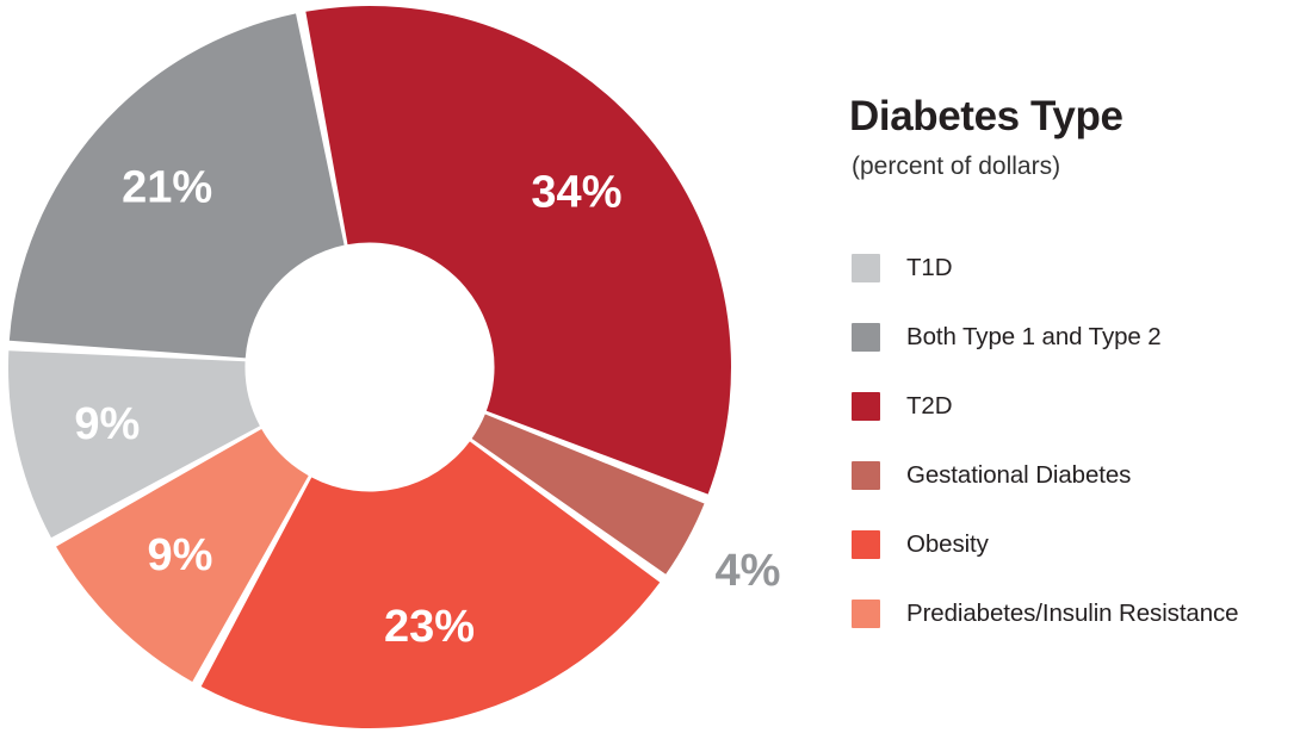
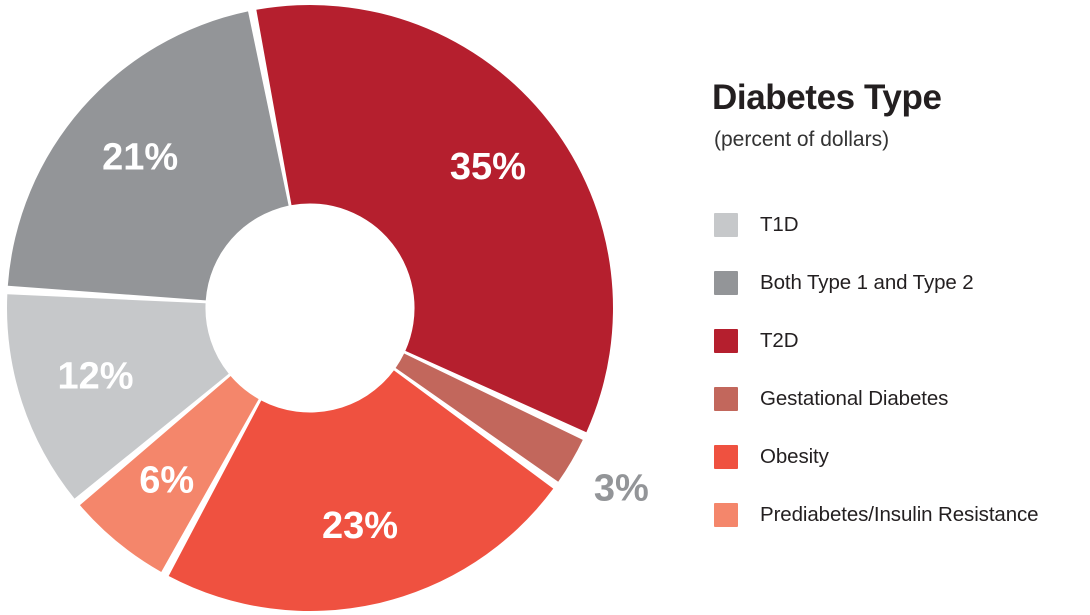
T2D: 34% -> 35%
Gestational Diabetes: 4% -> 3%
Prediabetes/Insulin Resistance: 9% -> 6%
T1D: 9% -> 12%
